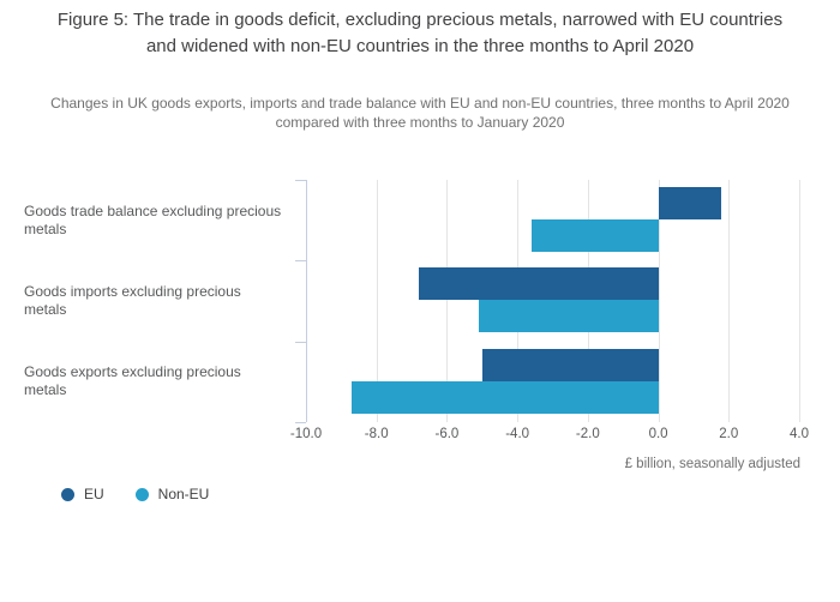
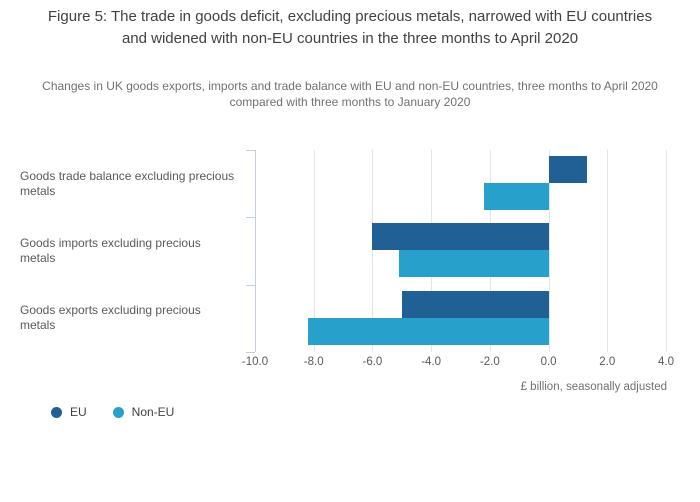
EU/Goods trade balance excluding precious metals: 1.8 -> 1.3
Non-EU/Goods trade balance excluding precious metals: -3.6 -> -2.2
EU/Goods imports excluding precious metals: -6.8 -> -6.0
Non-EU/Goods exports excluding precious metals: -8.7 -> -8.2
